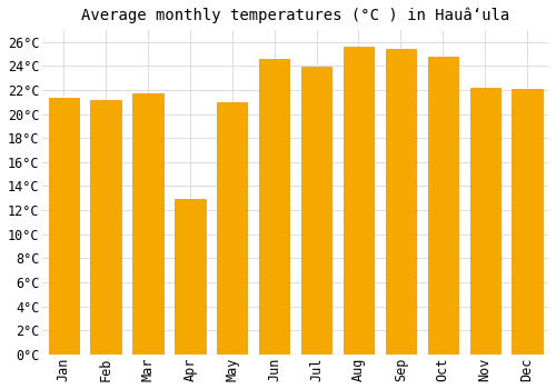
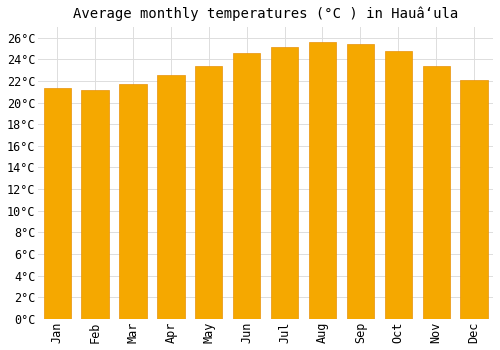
Apr: 12.9°C -> 22.5°C
May: 21.0°C -> 23.4°C
Jul: 23.9°C -> 25.1°C
Nov: 22.2°C -> 23.4°C
